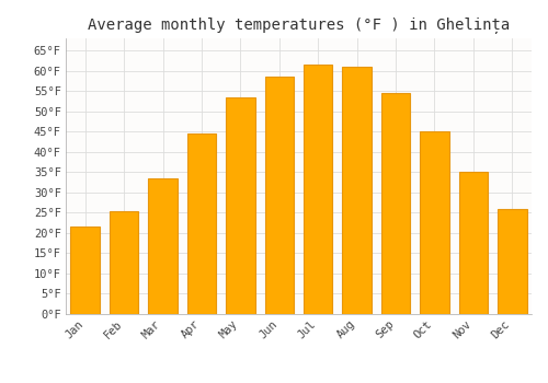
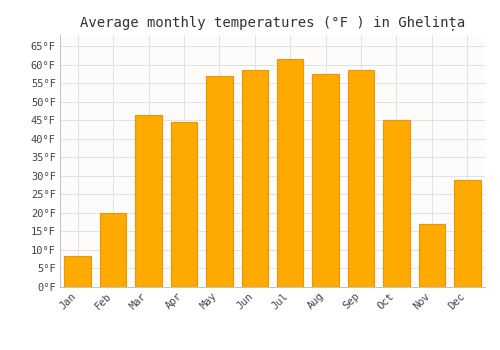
Jan: 21.5°F -> 8.5°F
Feb: 25.5°F -> 20.0°F
Mar: 33.5°F -> 46.5°F
May: 53.5°F -> 57.0°F
Aug: 61.0°F -> 57.5°F
Sep: 54.5°F -> 58.5°F
Nov: 35.0°F -> 17.0°F
Dec: 26.0°F -> 29.0°F
